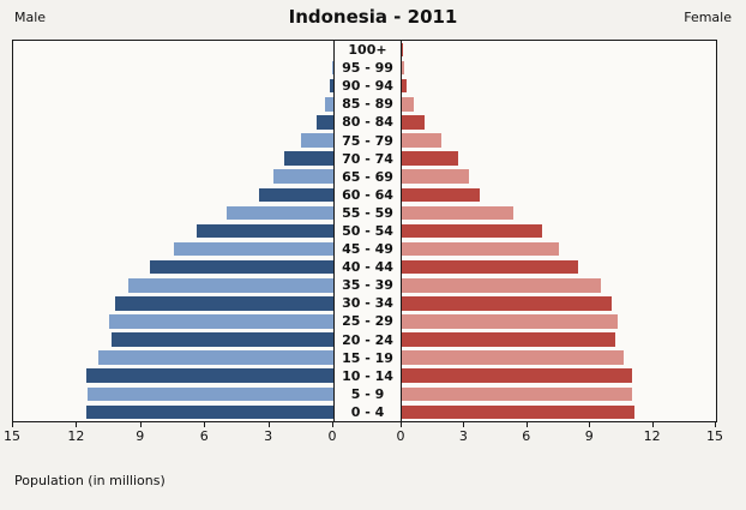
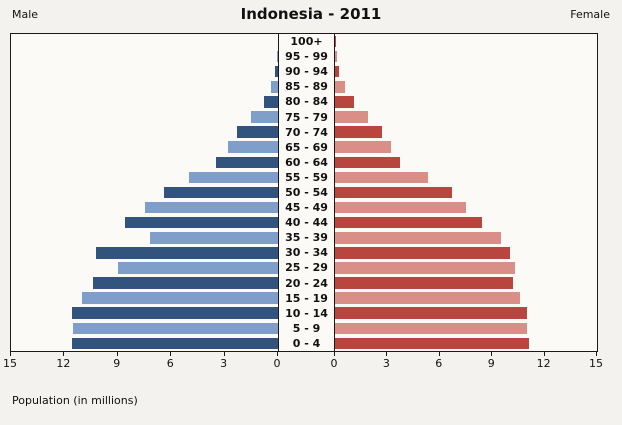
Male/35 - 39: 9.6 -> 7.2
Male/25 - 29: 10.5 -> 9.0
